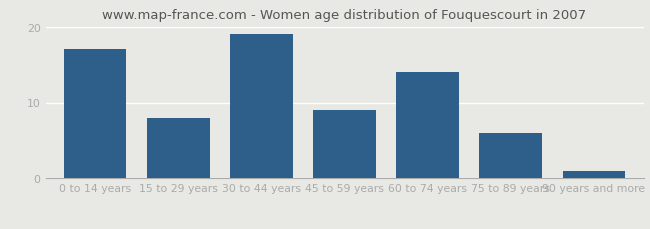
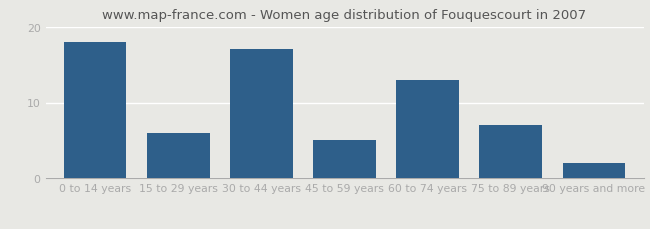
0 to 14 years: 17 -> 18
15 to 29 years: 8 -> 6
30 to 44 years: 19 -> 17
45 to 59 years: 9 -> 5
60 to 74 years: 14 -> 13
75 to 89 years: 6 -> 7
90 years and more: 1 -> 2
